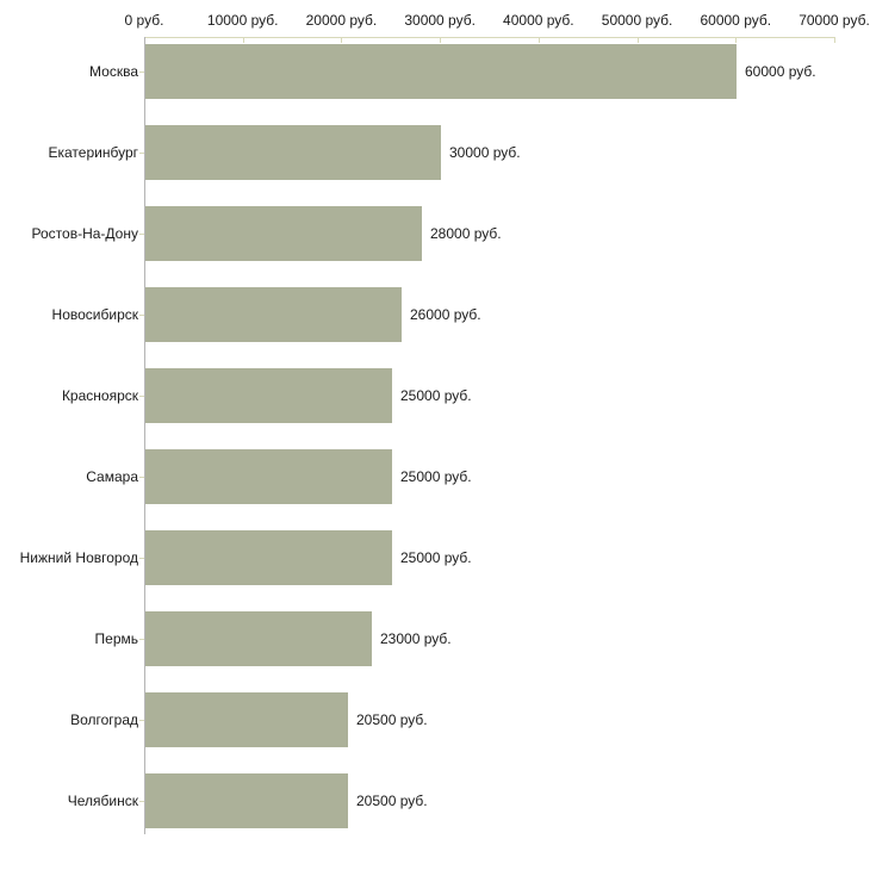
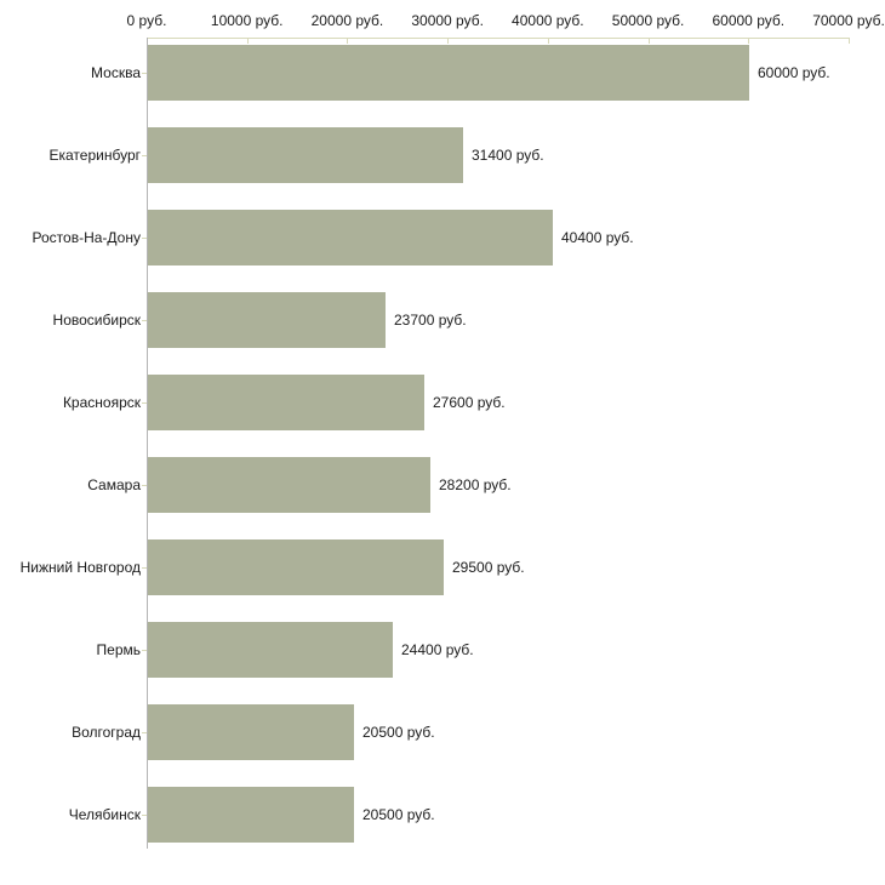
Екатеринбург: 30000 -> 31400
Ростов-На-Дону: 28000 -> 40400
Новосибирск: 26000 -> 23700
Красноярск: 25000 -> 27600
Самара: 25000 -> 28200
Нижний Новгород: 25000 -> 29500
Пермь: 23000 -> 24400
